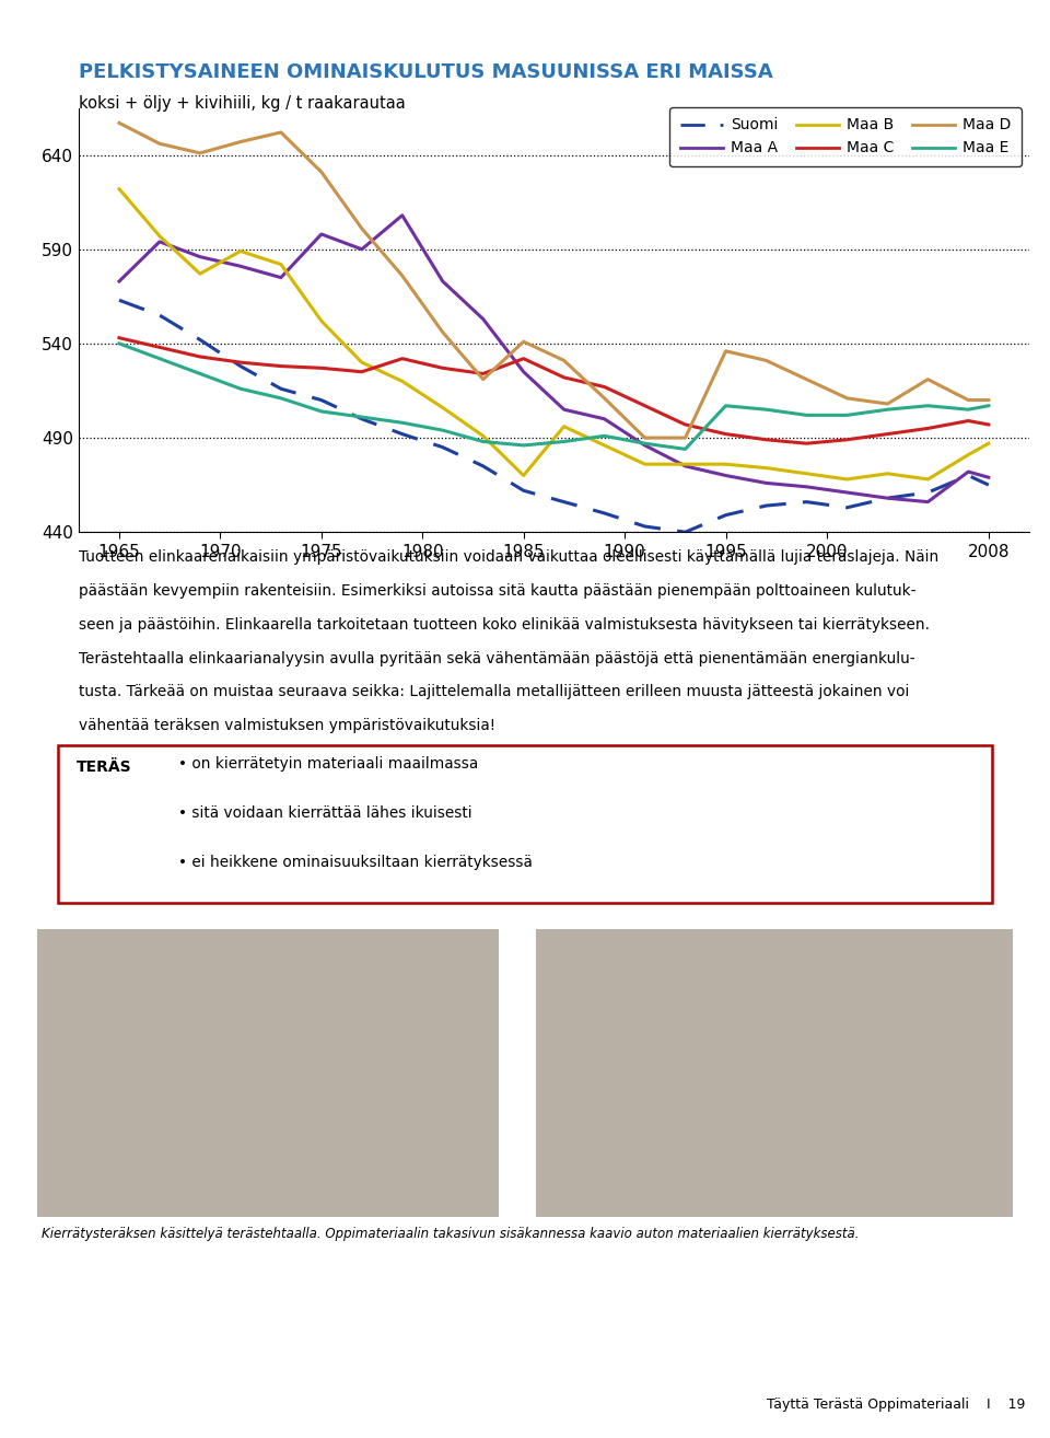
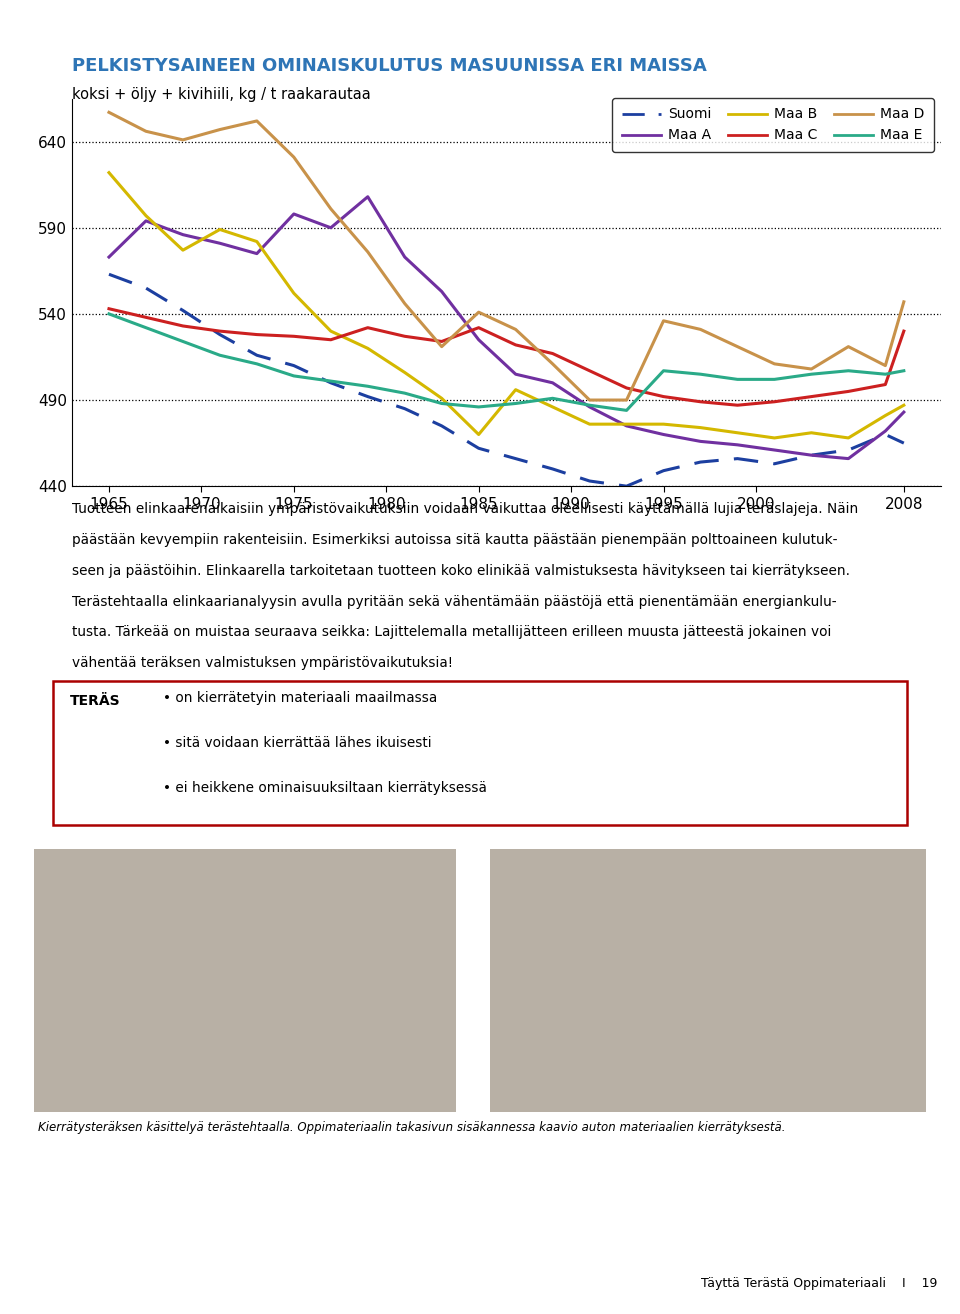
Maa A/2008: 469 -> 483
Maa C/2008: 497 -> 530
Maa D/2008: 510 -> 547
